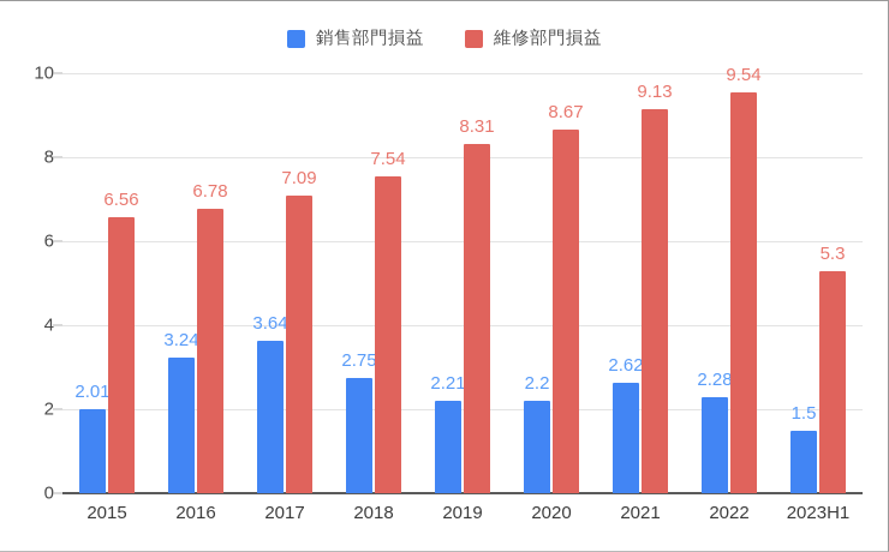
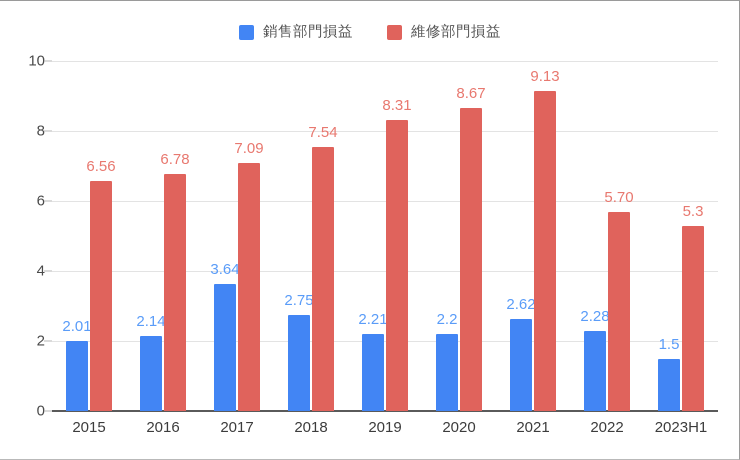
銷售部門損益/2016: 3.24 -> 2.14
維修部門損益/2022: 9.54 -> 5.70
